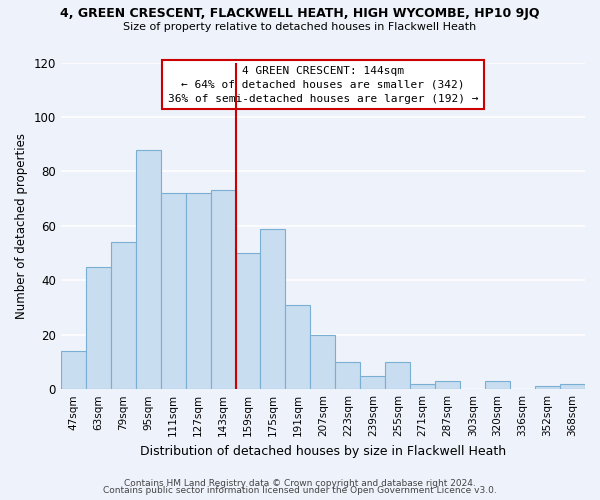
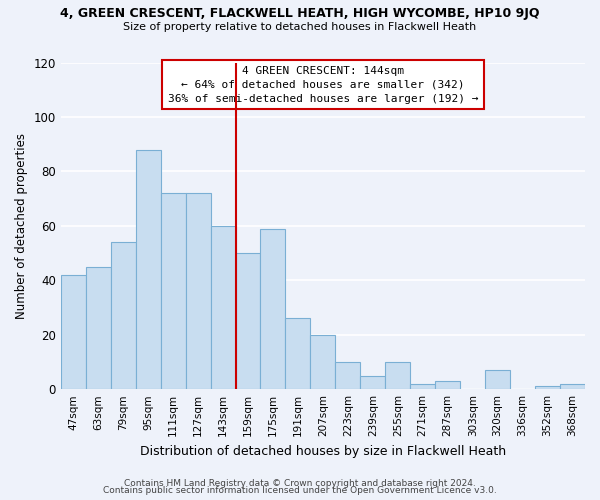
47sqm: 14 -> 42
143sqm: 73 -> 60
191sqm: 31 -> 26
320sqm: 3 -> 7
